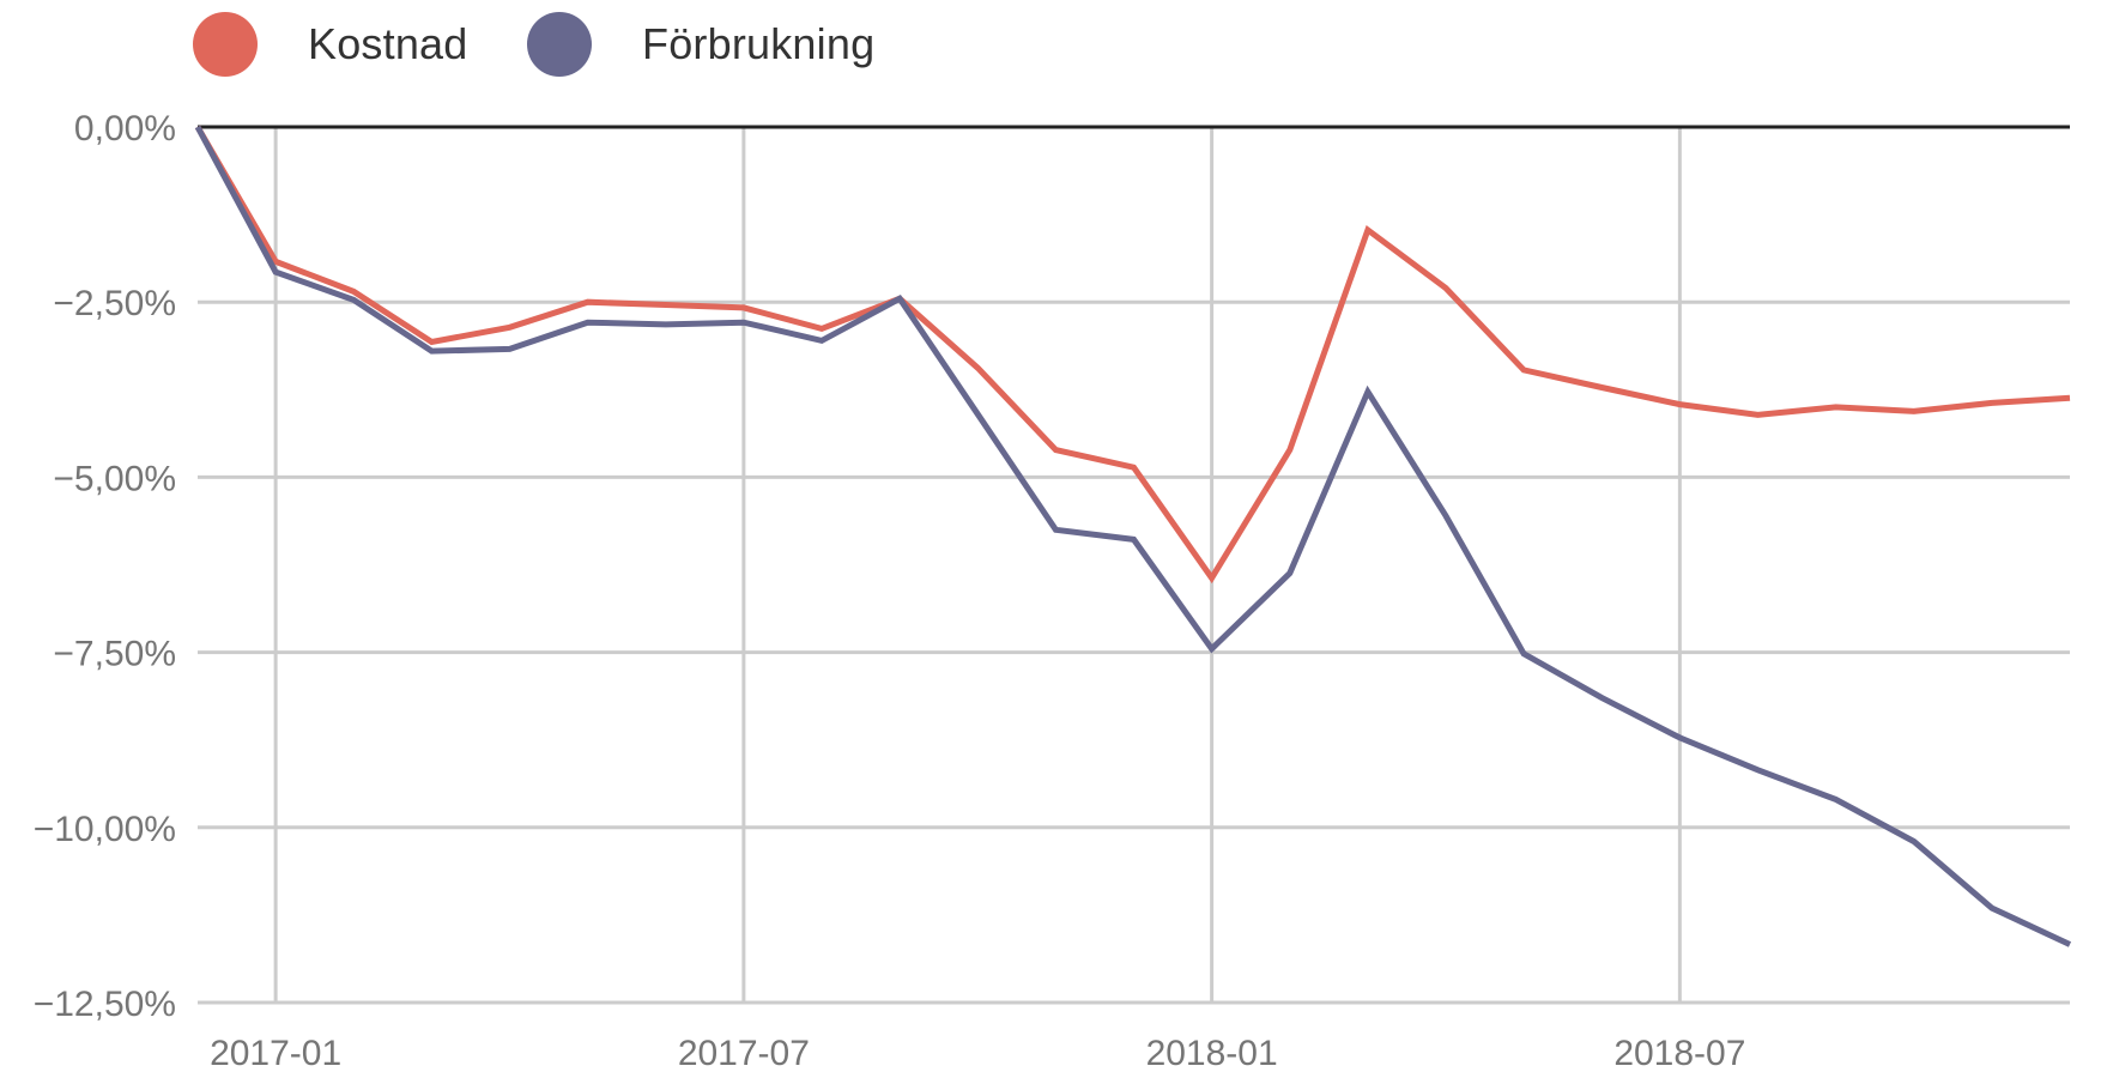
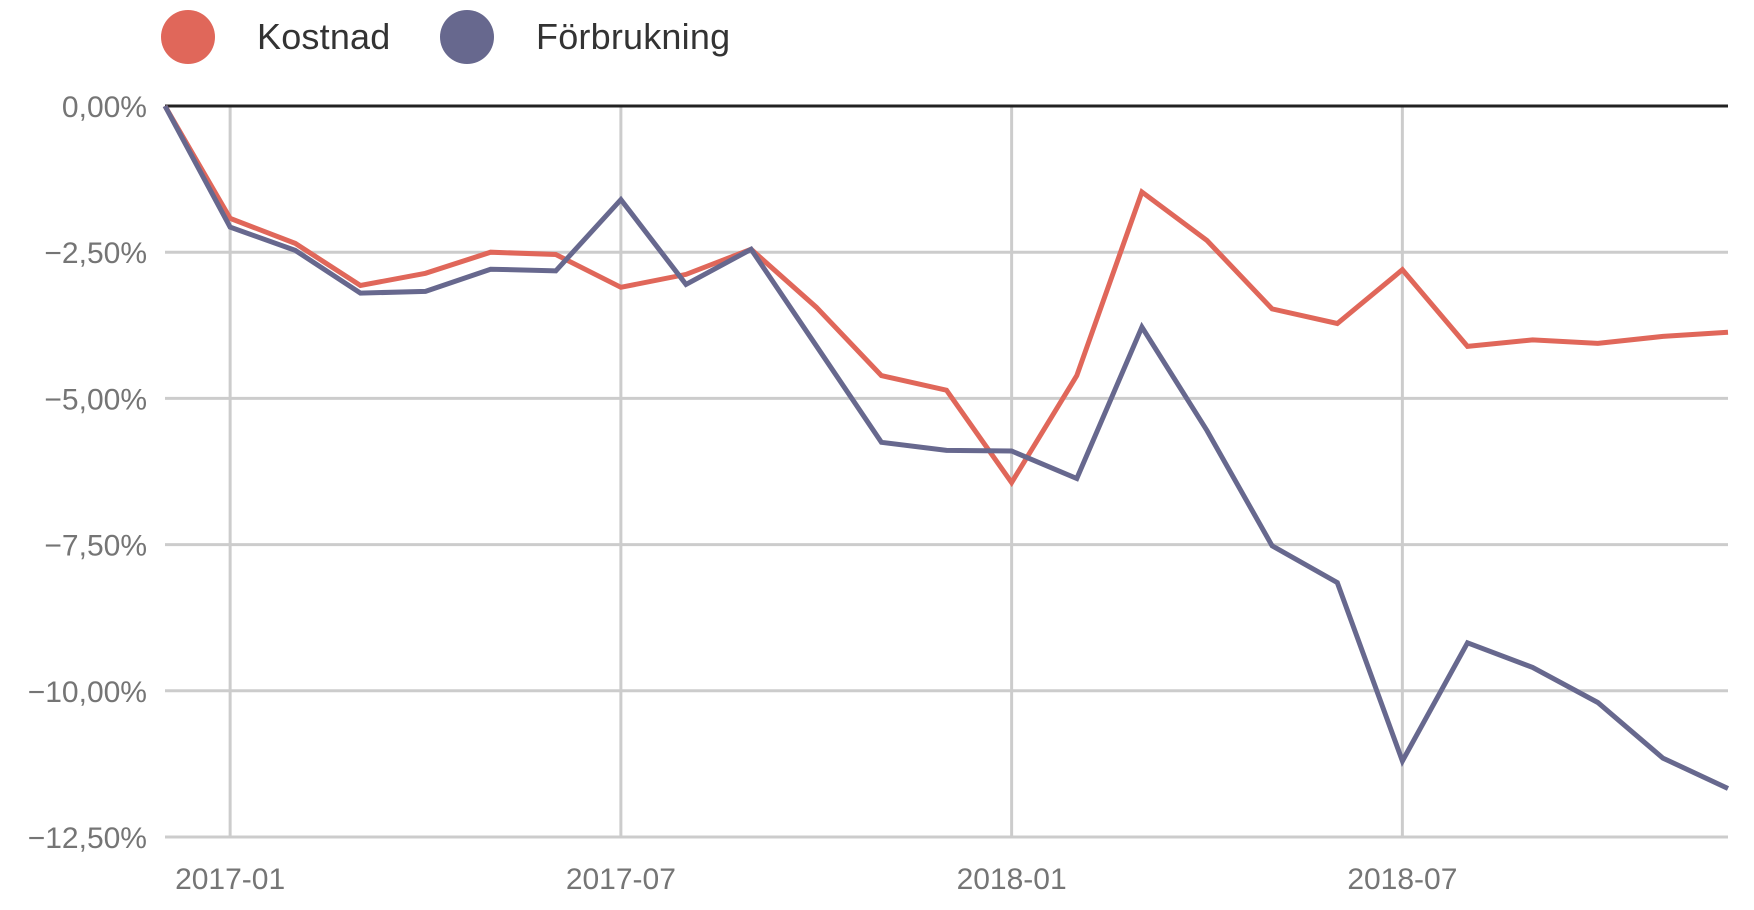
Kostnad/2017-07: -2,6% -> -3,1%
Förbrukning/2017-07: -2,8% -> -1,6%
Förbrukning/2018-01: -7,5% -> -5,9%
Kostnad/2018-07: -4,0% -> -2,8%
Förbrukning/2018-07: -8,7% -> -11,2%
